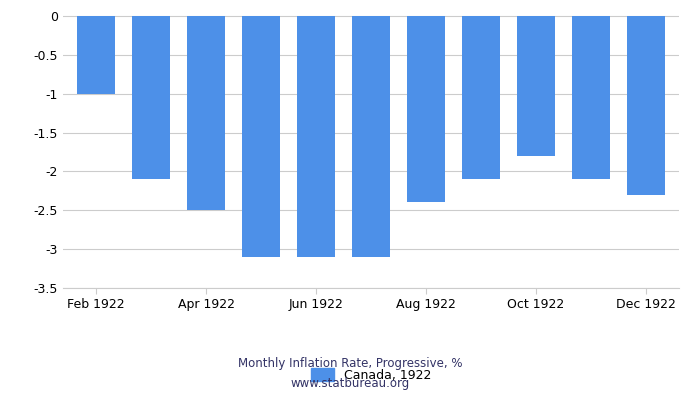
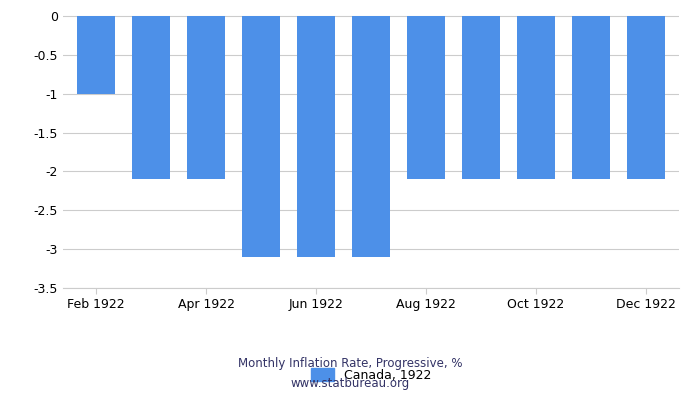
Apr 1922: -2.5 -> -2.1
Aug 1922: -2.4 -> -2.1
Oct 1922: -1.8 -> -2.1
Dec 1922: -2.3 -> -2.1
